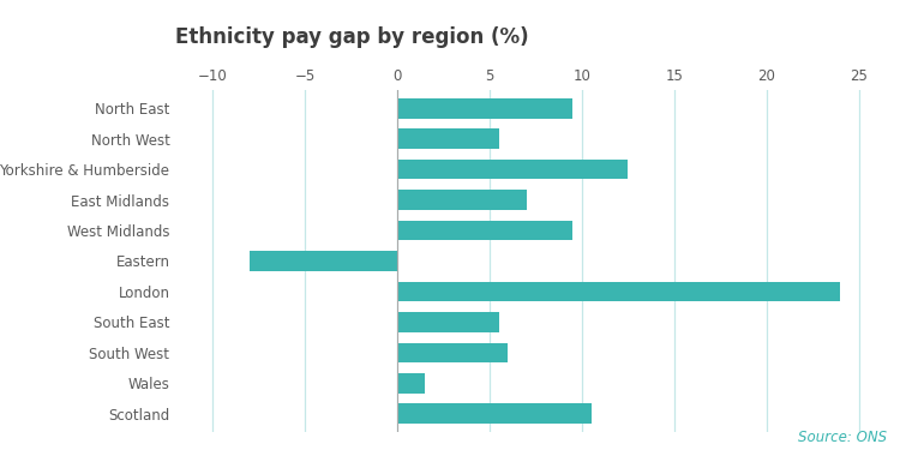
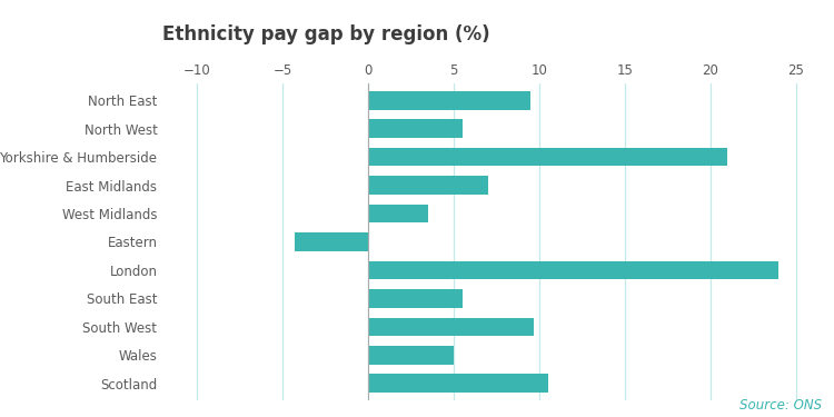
Yorkshire & Humberside: 12.5 -> 21.0
West Midlands: 9.5 -> 3.5
Eastern: -8.0 -> -4.3
South West: 6.0 -> 9.7
Wales: 1.5 -> 5.0
